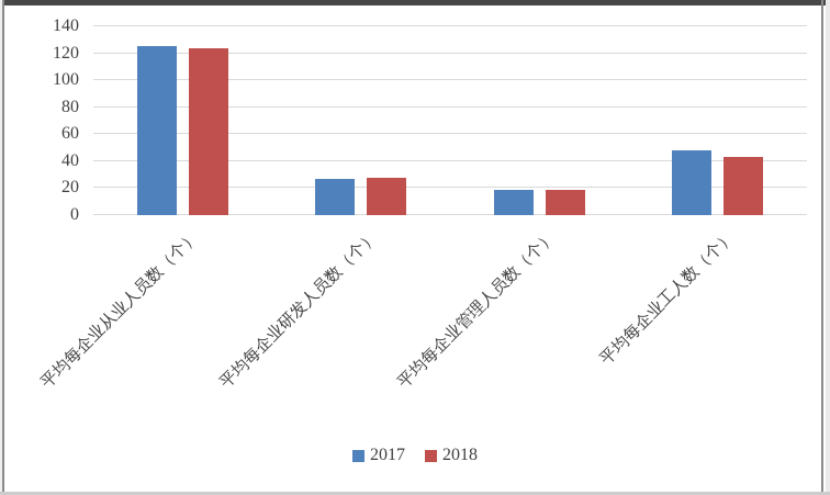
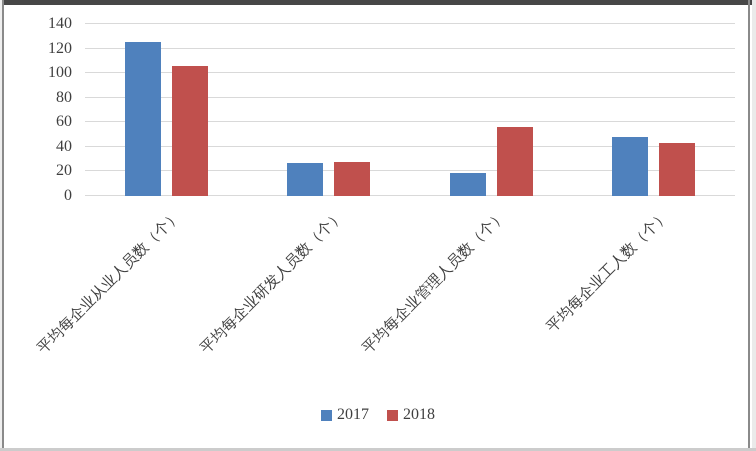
2018/平均每企业从业人员数（个）: 124 -> 106
2018/平均每企业管理人员数（个）: 19 -> 56
